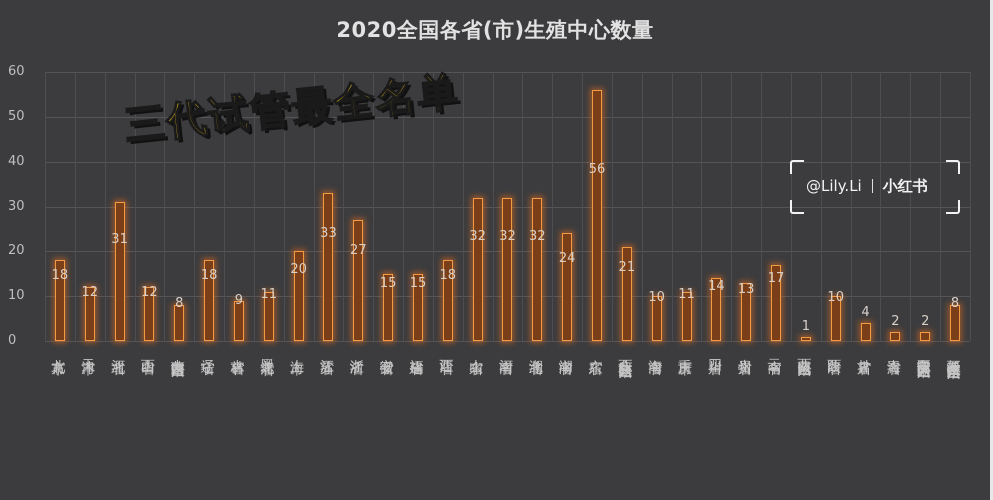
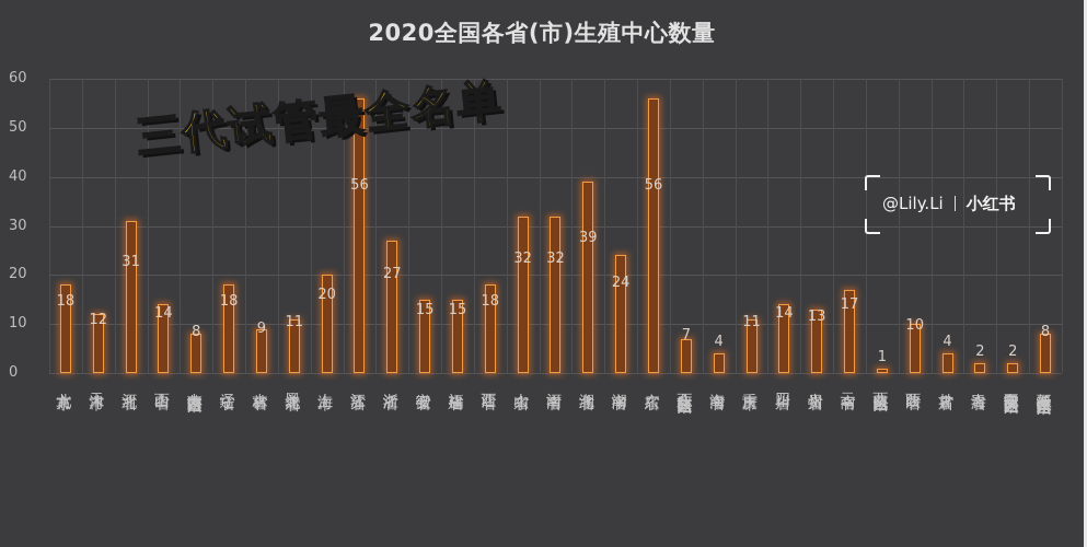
山西省: 12 -> 14
江苏省: 33 -> 56
湖北省: 32 -> 39
广西壮族自治区: 21 -> 7
海南省: 10 -> 4
